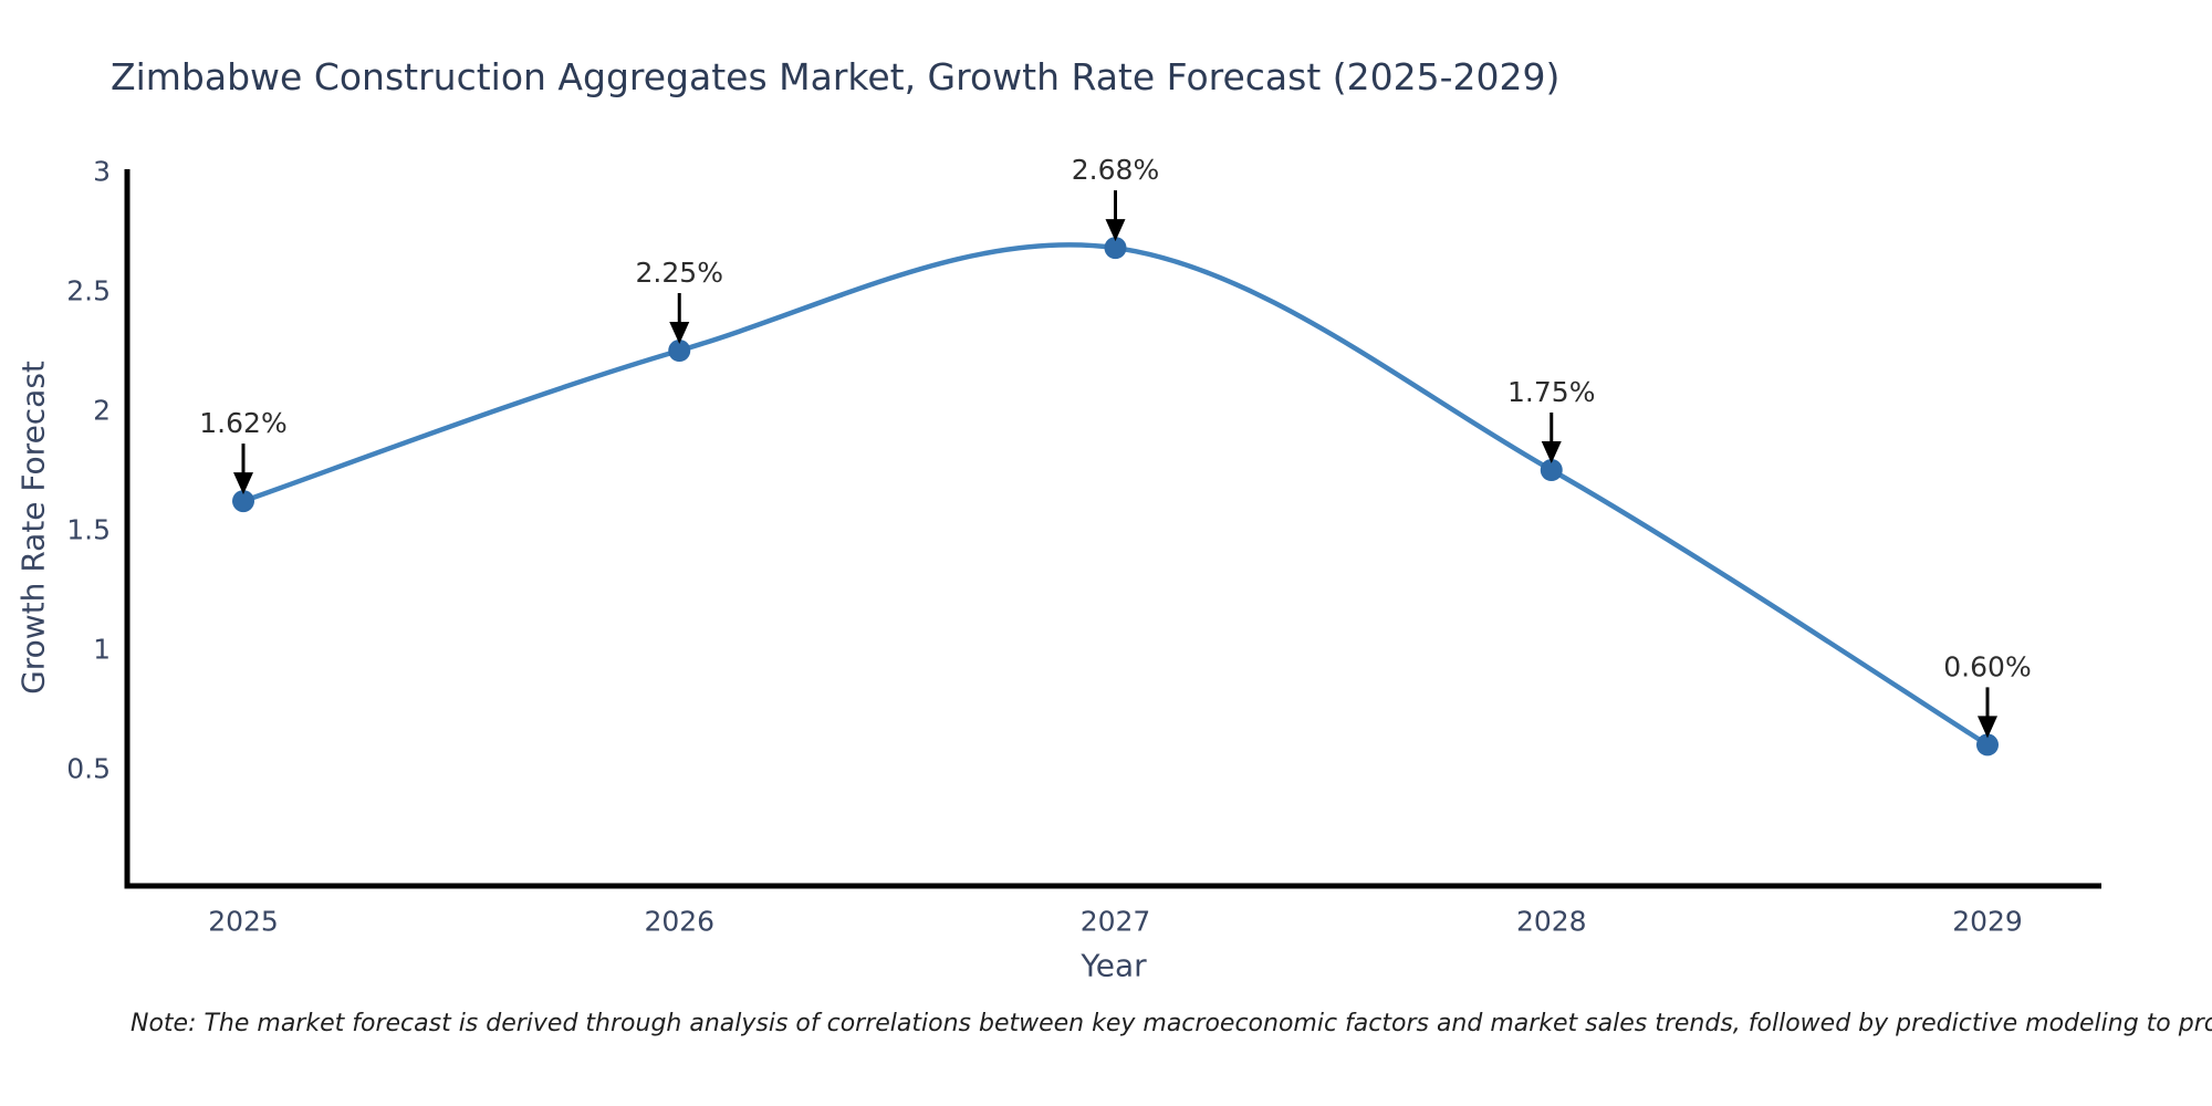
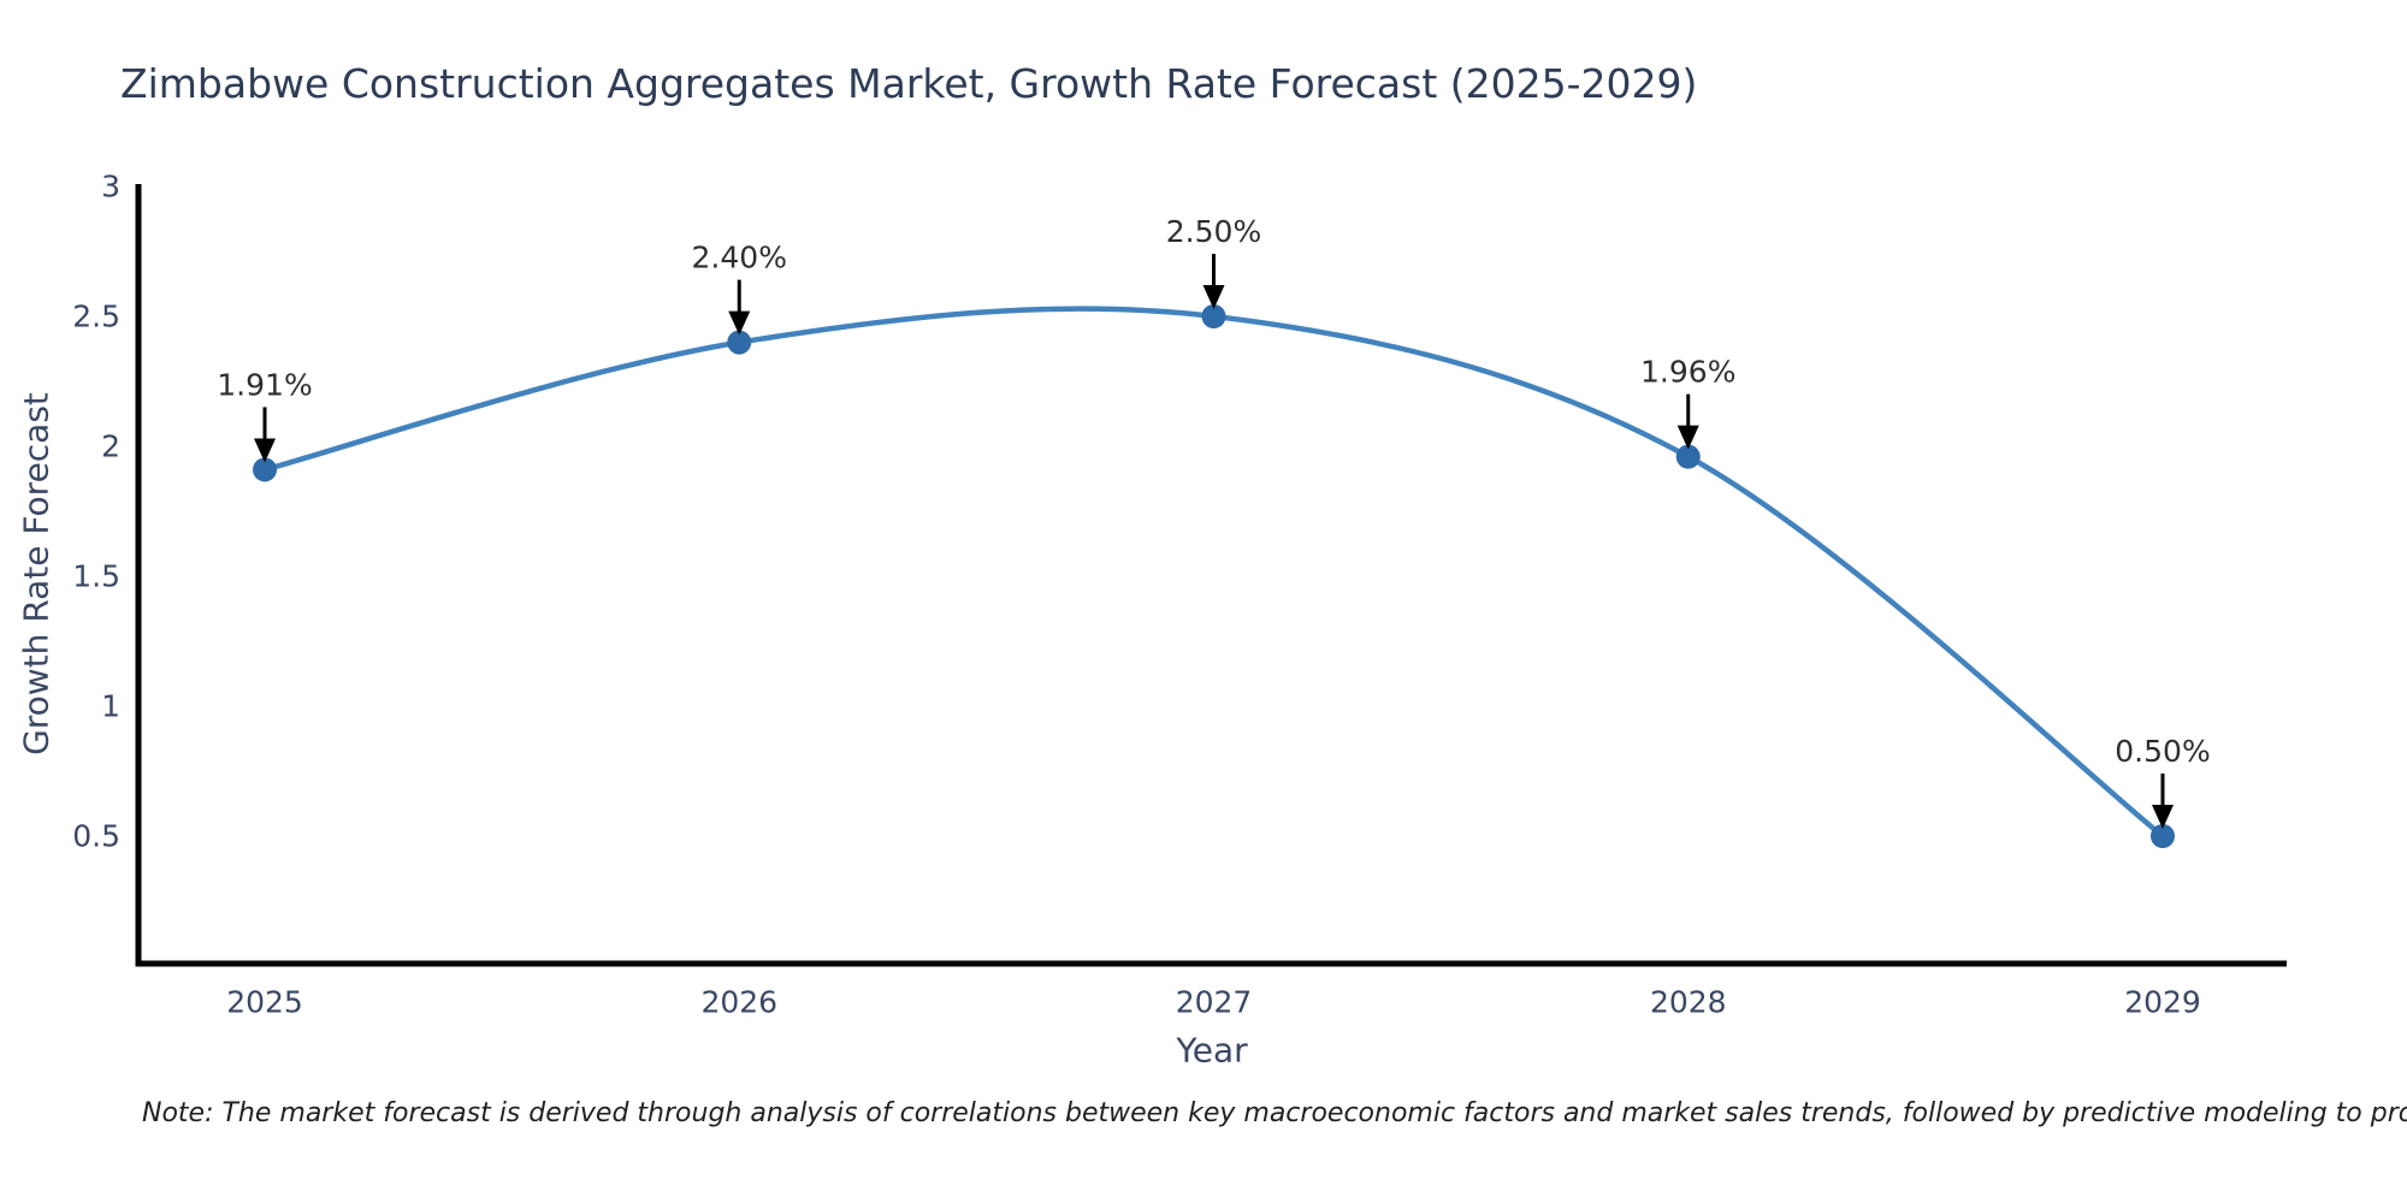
2025: 1.62% -> 1.91%
2026: 2.25% -> 2.40%
2027: 2.68% -> 2.50%
2028: 1.75% -> 1.96%
2029: 0.60% -> 0.50%
